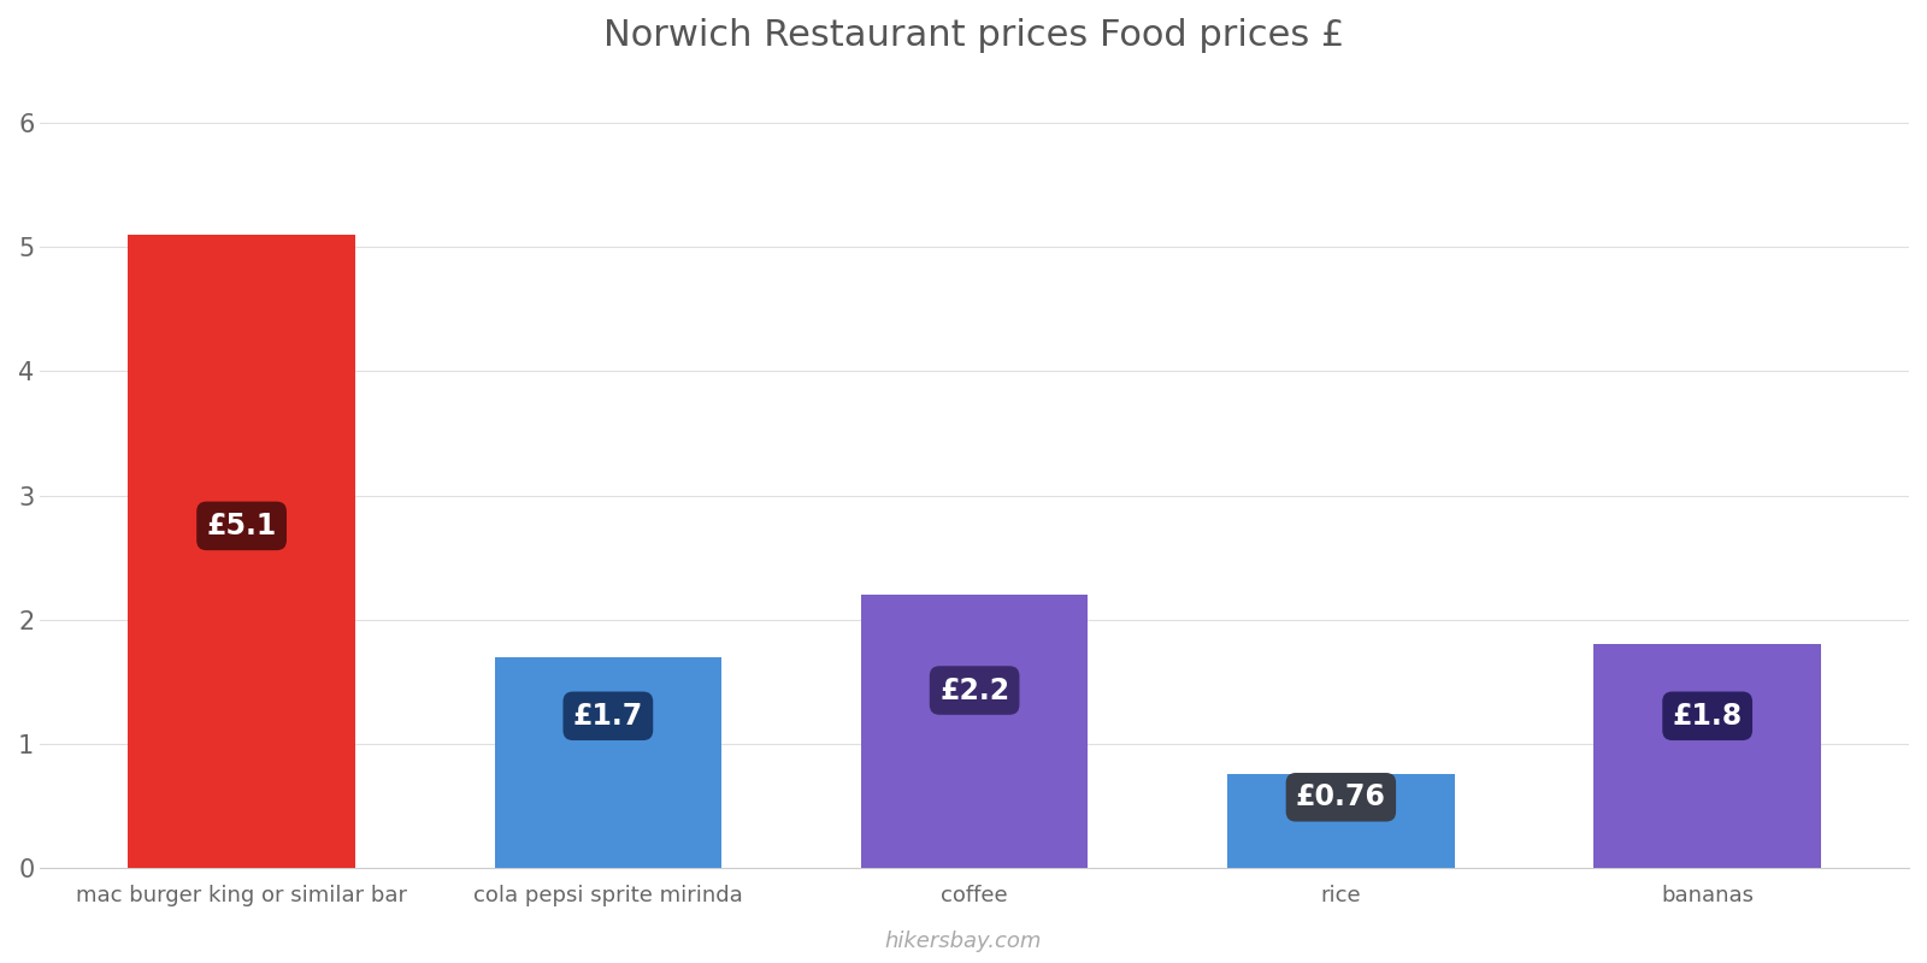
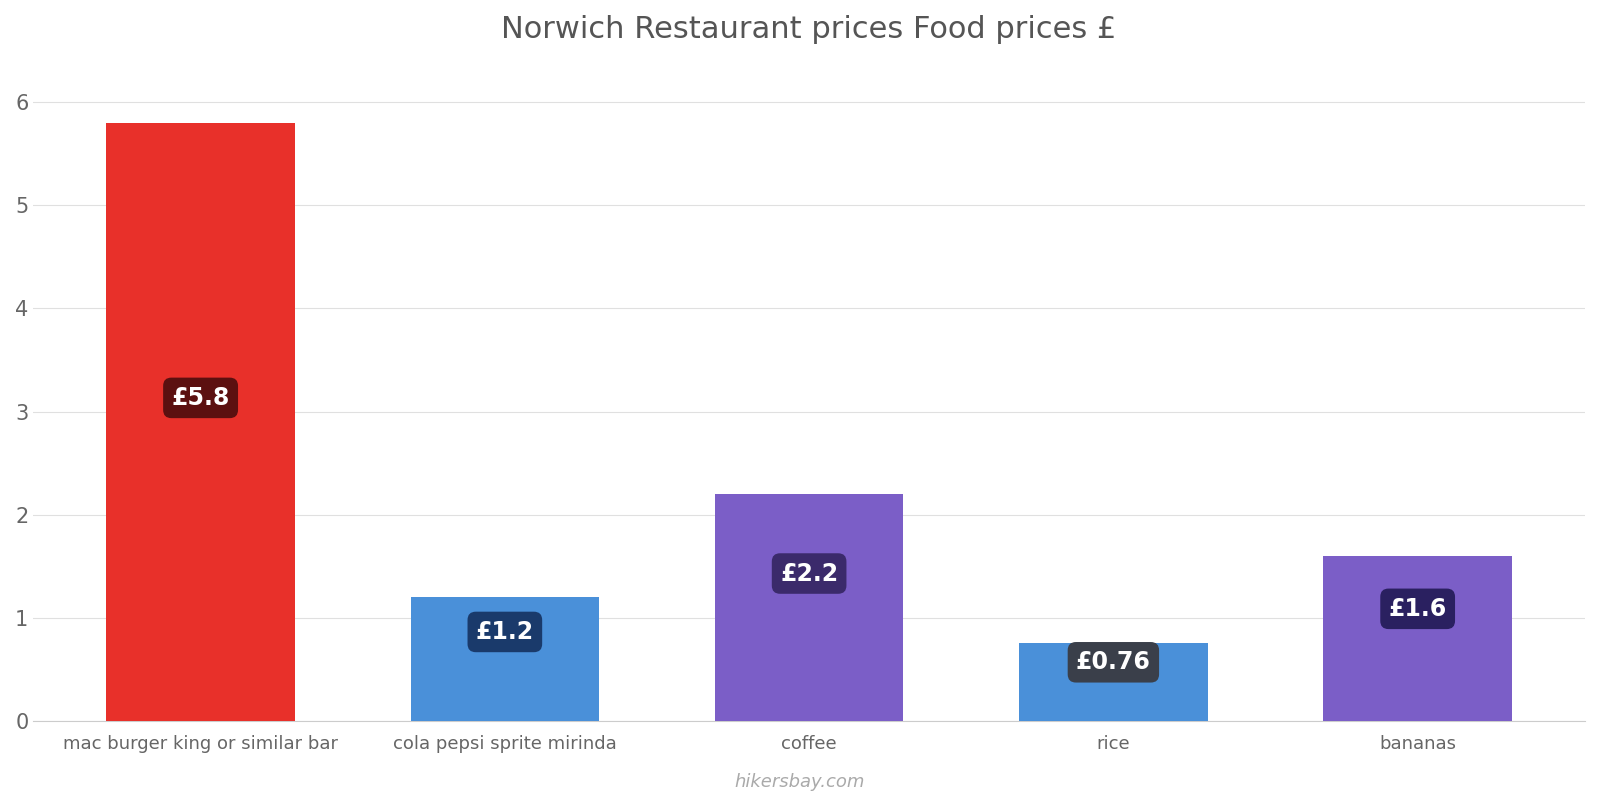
mac burger king or similar bar: £5.1 -> £5.8
cola pepsi sprite mirinda: £1.7 -> £1.2
bananas: £1.8 -> £1.6
